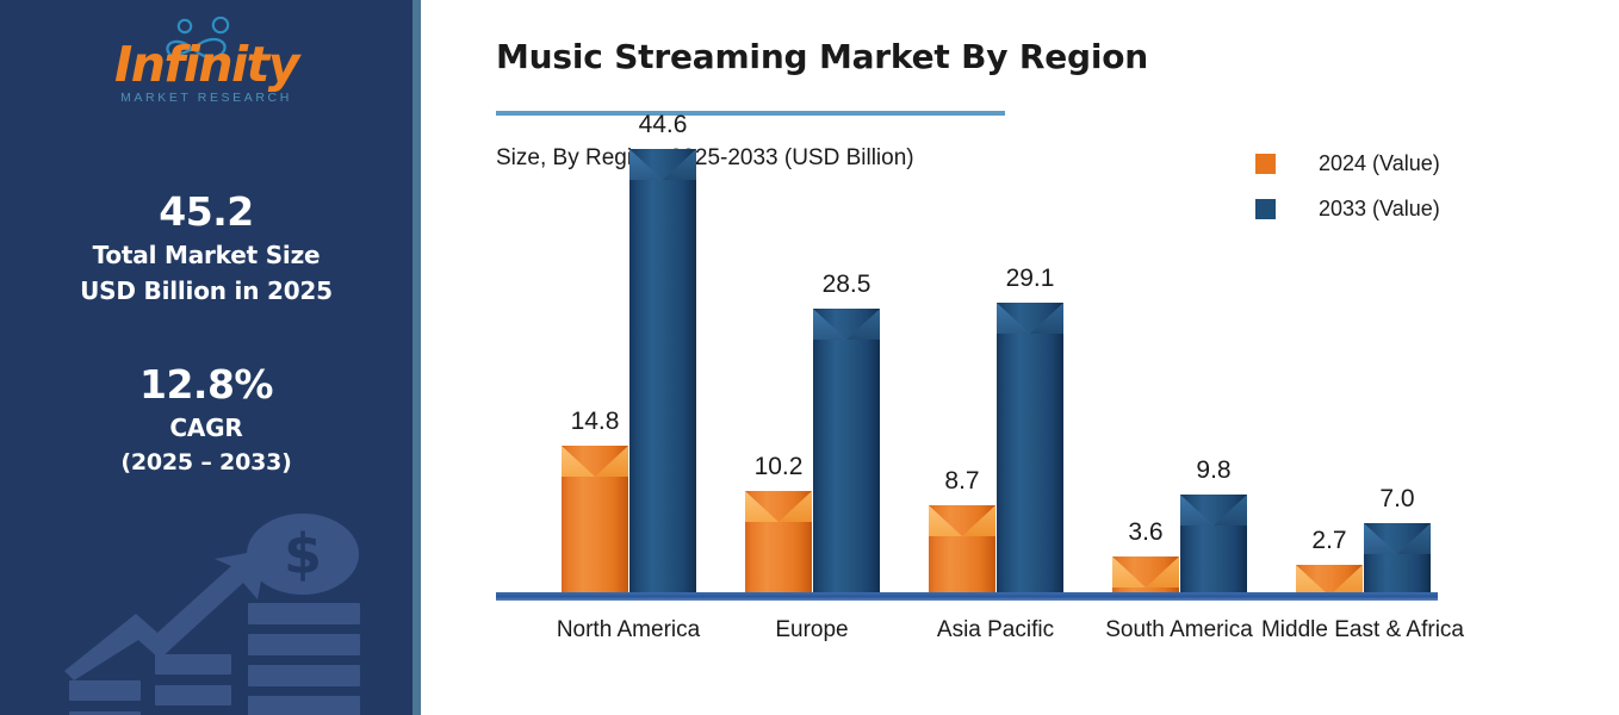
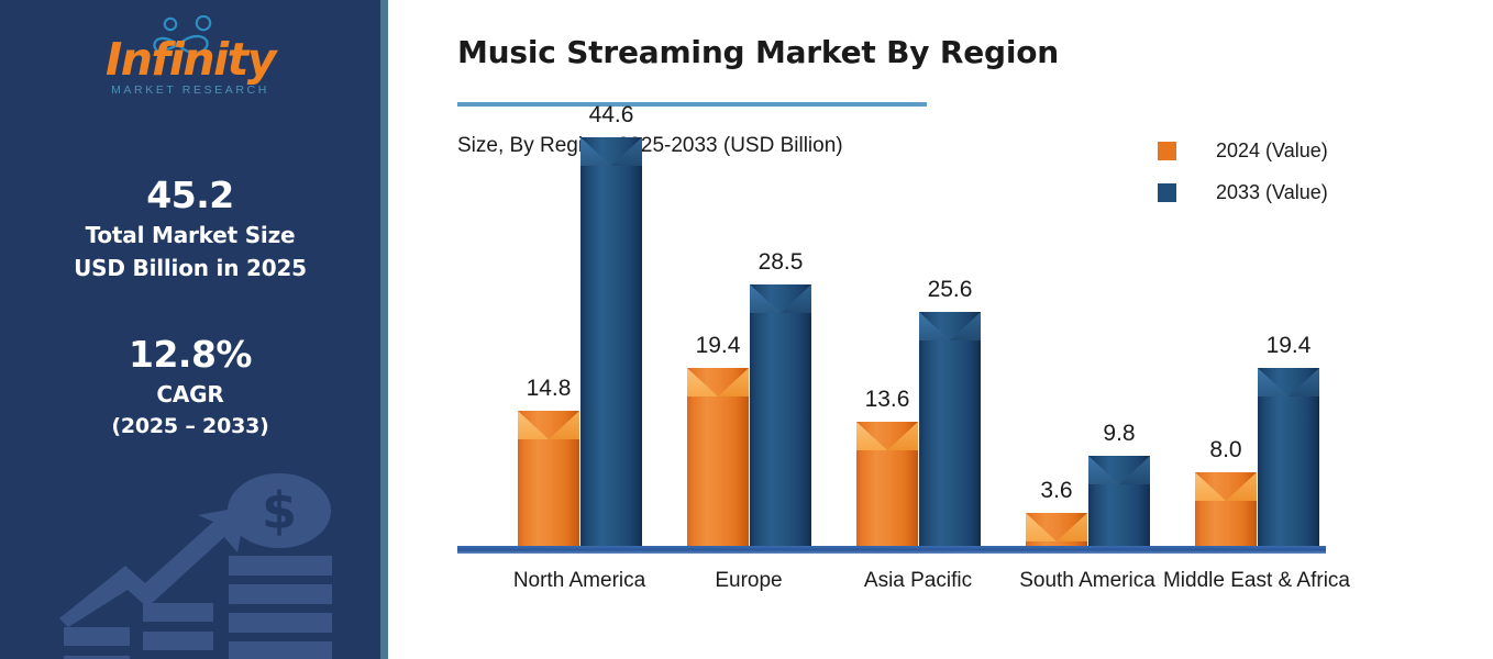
2024 (Value)/Europe: 10.2 -> 19.4
2024 (Value)/Asia Pacific: 8.7 -> 13.6
2033 (Value)/Asia Pacific: 29.1 -> 25.6
2024 (Value)/Middle East & Africa: 2.7 -> 8.0
2033 (Value)/Middle East & Africa: 7.0 -> 19.4
